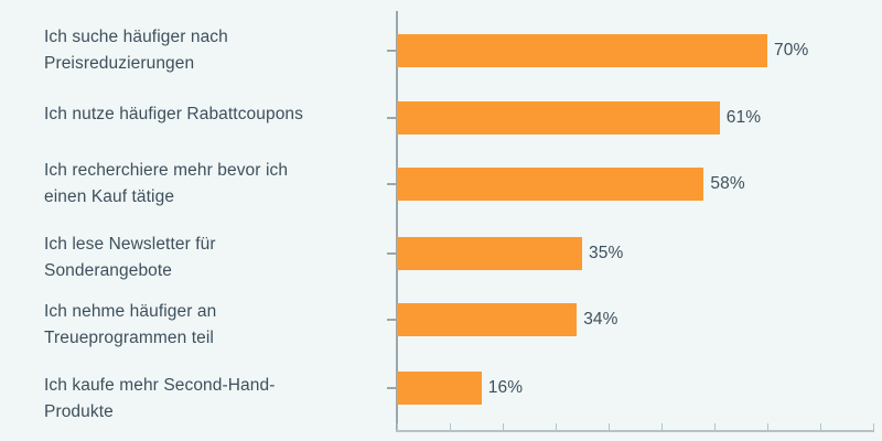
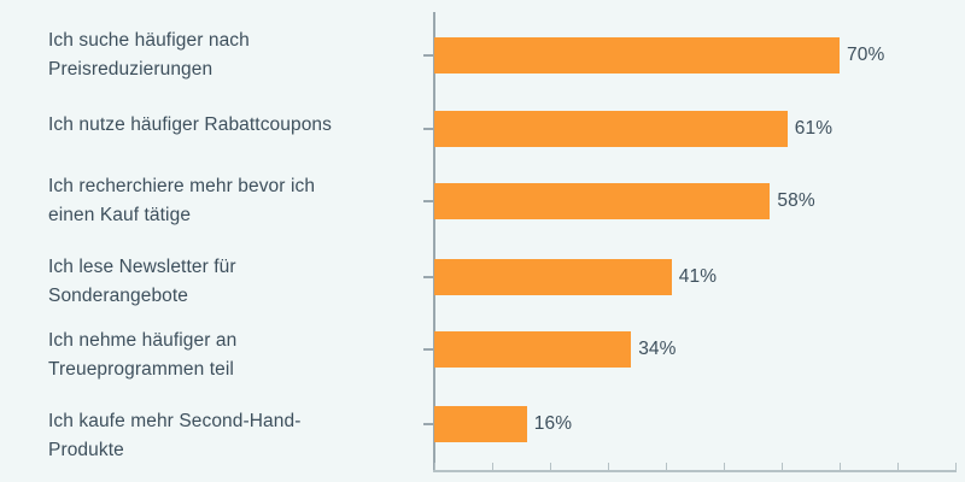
Ich lese Newsletter für Sonderangebote: 35% -> 41%
